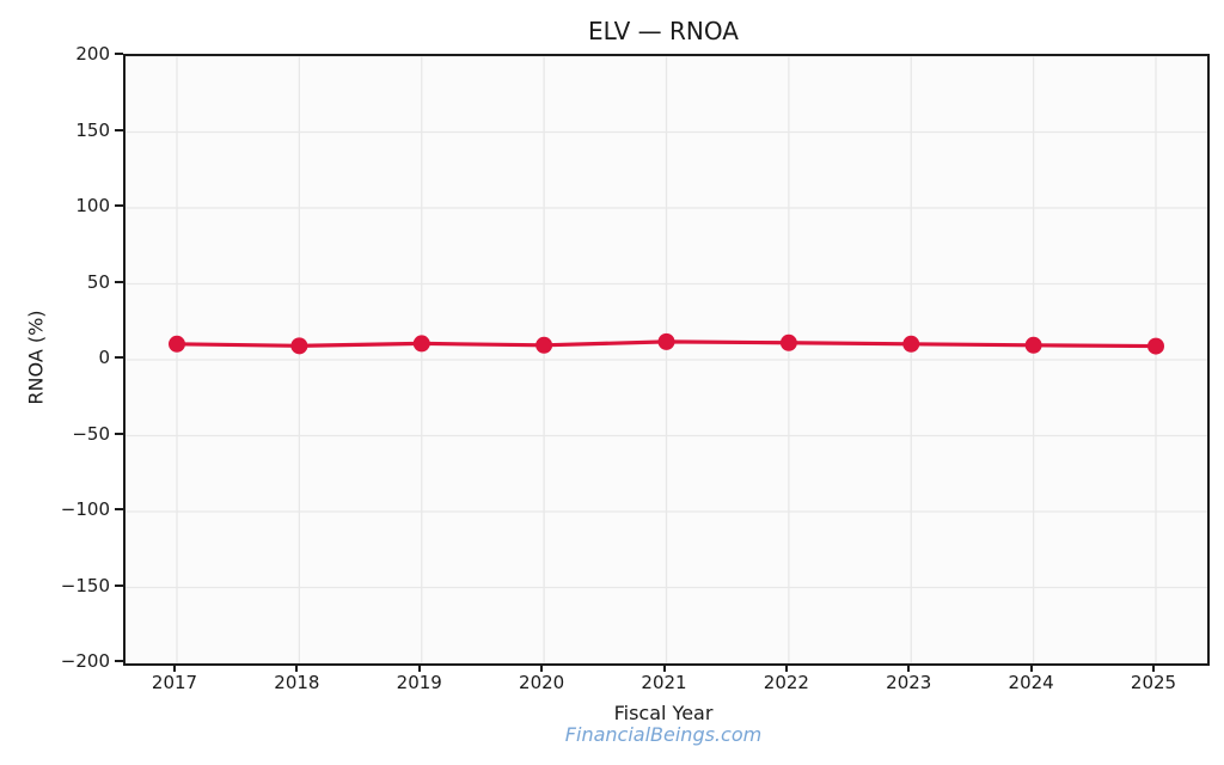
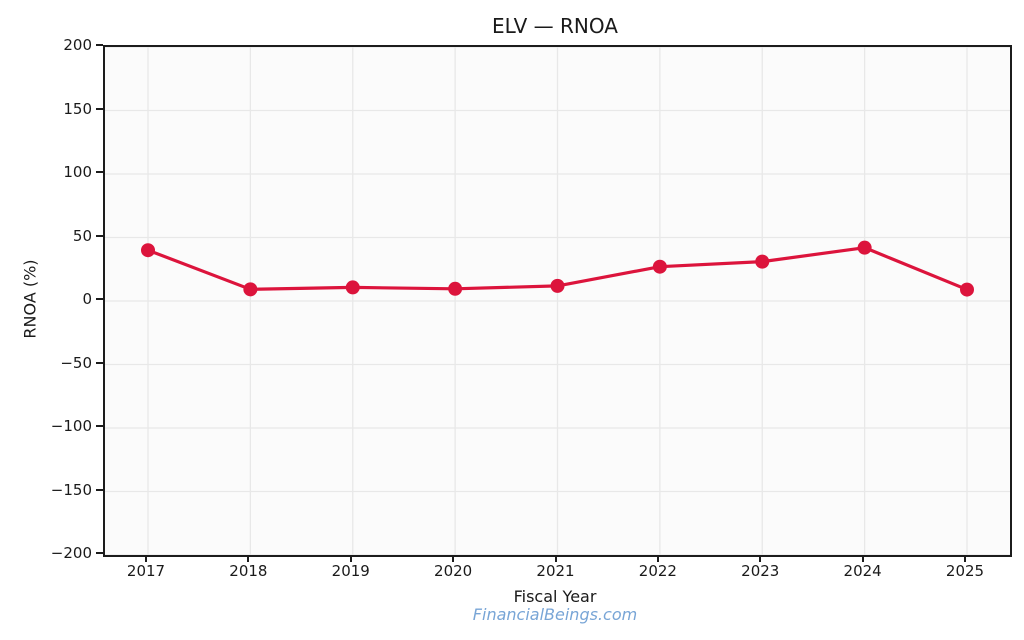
2017: 10 -> 40
2022: 11 -> 27
2023: 10 -> 31
2024: 10 -> 42
